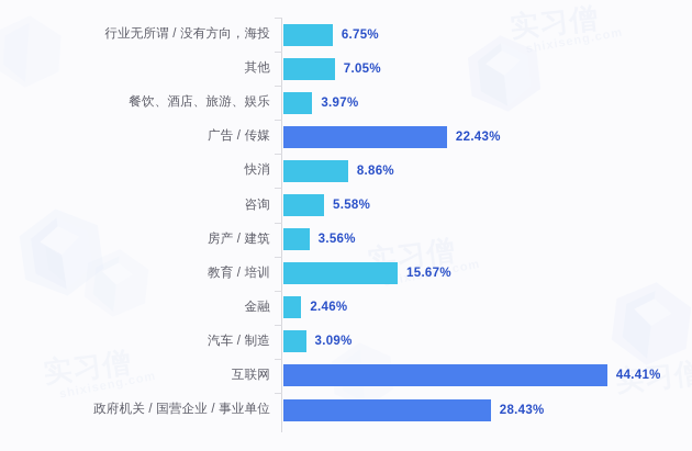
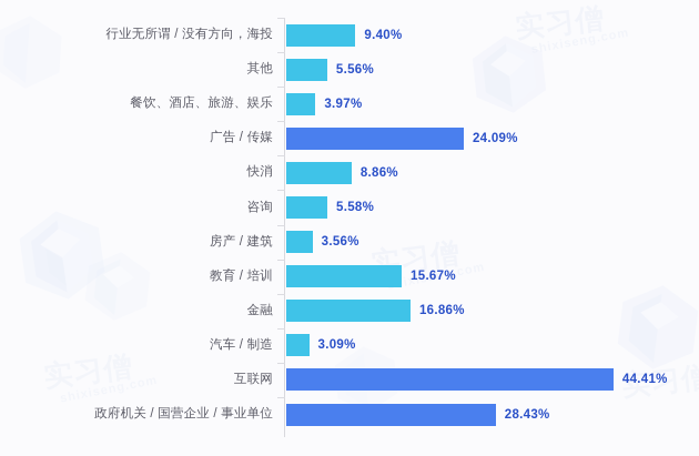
行业无所谓 / 没有方向，海投: 6.75% -> 9.40%
其他: 7.05% -> 5.56%
广告 / 传媒: 22.43% -> 24.09%
金融: 2.46% -> 16.86%
